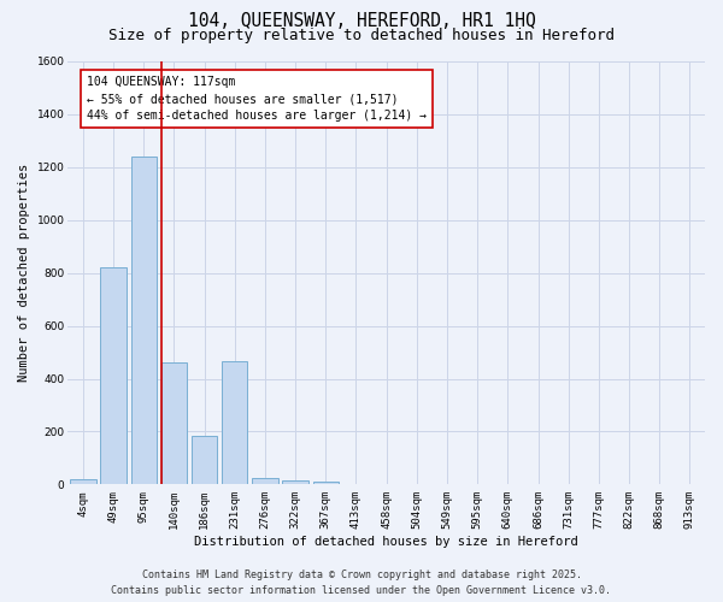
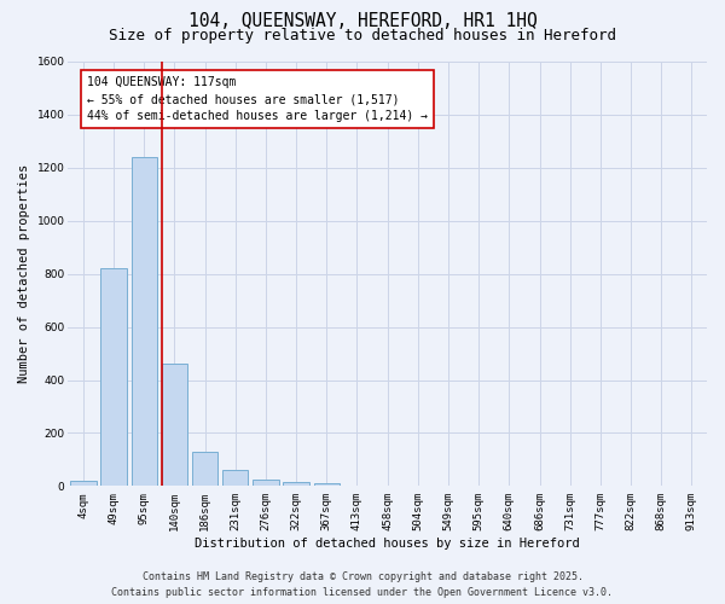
186sqm: 185 -> 130
231sqm: 465 -> 60
